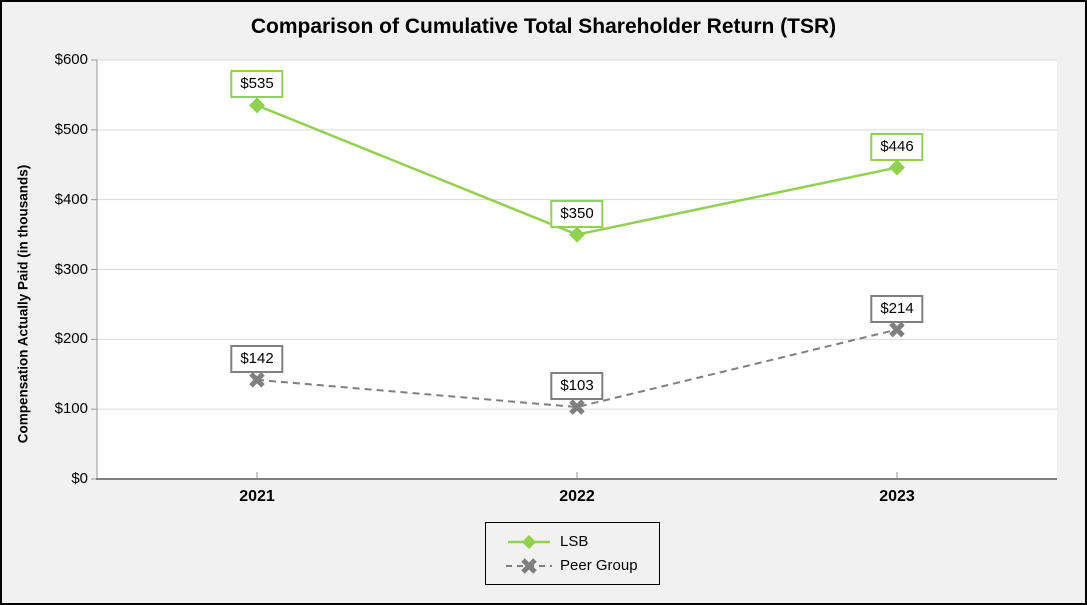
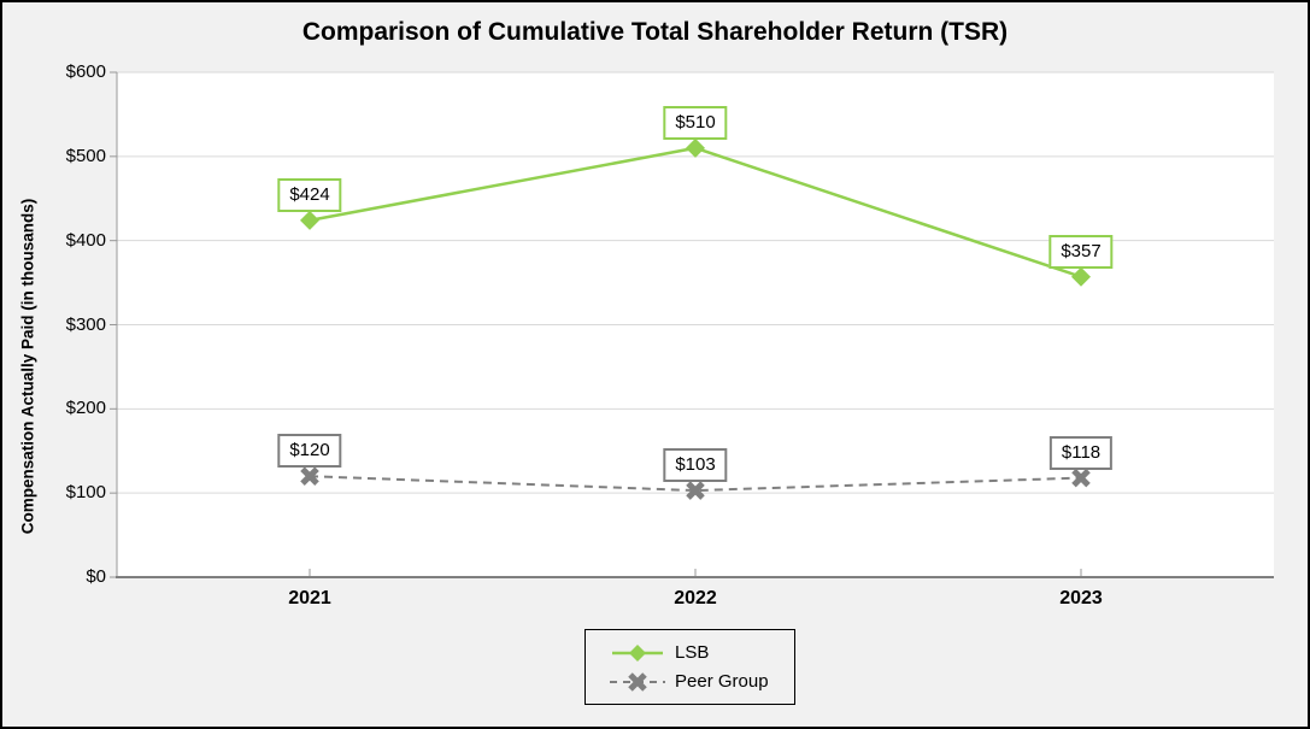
LSB/2021: $535 -> $424
Peer Group/2021: $142 -> $120
LSB/2022: $350 -> $510
LSB/2023: $446 -> $357
Peer Group/2023: $214 -> $118
